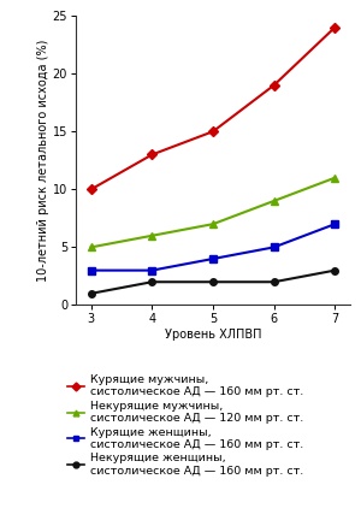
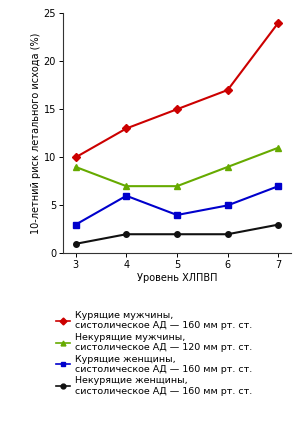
Некурящие мужчины, систолическое АД — 120 мм рт. ст./3: 5 -> 9
Некурящие мужчины, систолическое АД — 120 мм рт. ст./4: 6 -> 7
Курящие женщины, систолическое АД — 160 мм рт. ст./4: 3 -> 6
Курящие мужчины, систолическое АД — 160 мм рт. ст./6: 19 -> 17
